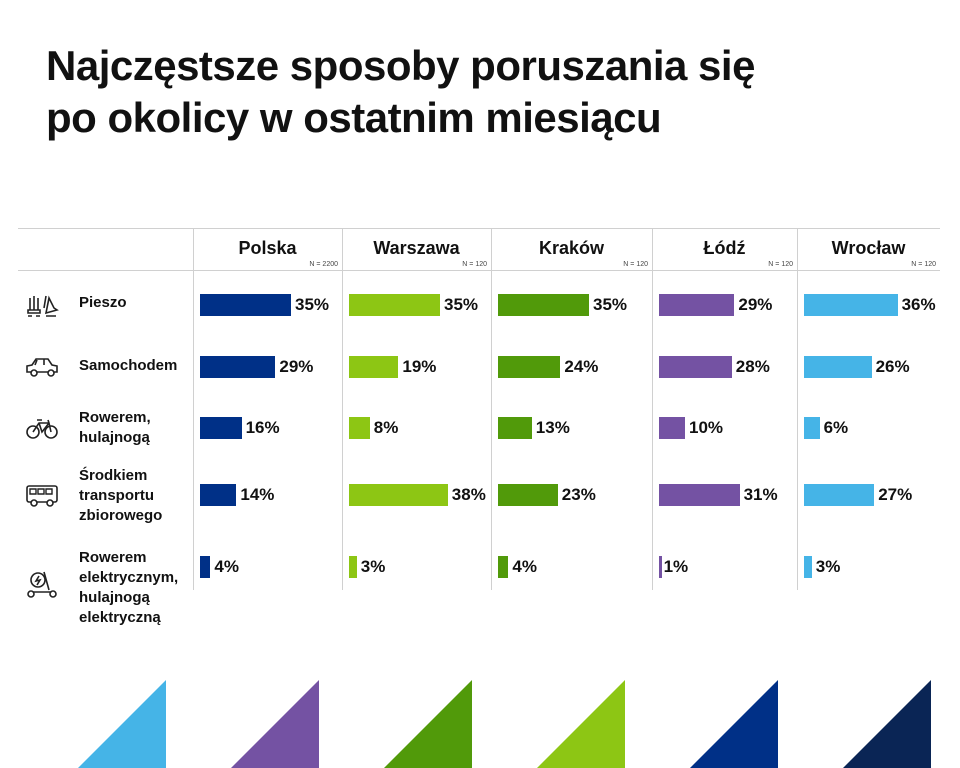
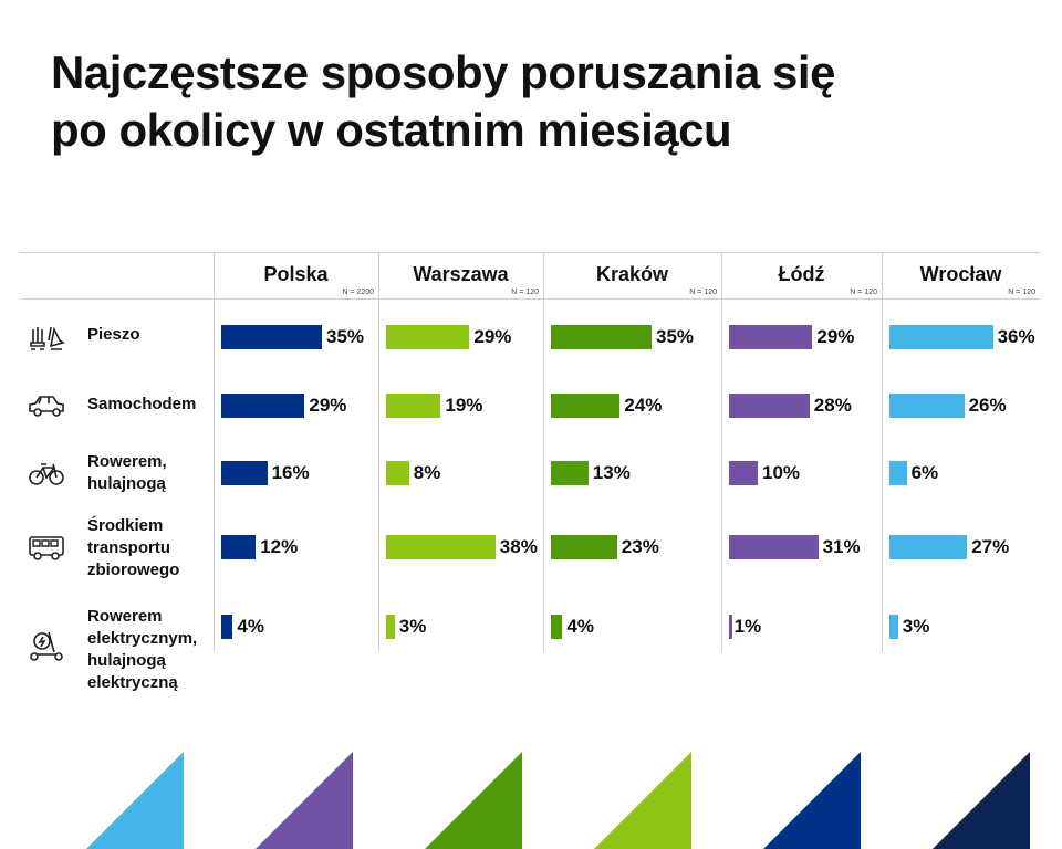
Warszawa/Pieszo: 35% -> 29%
Polska/Środkiem transportu zbiorowego: 14% -> 12%
